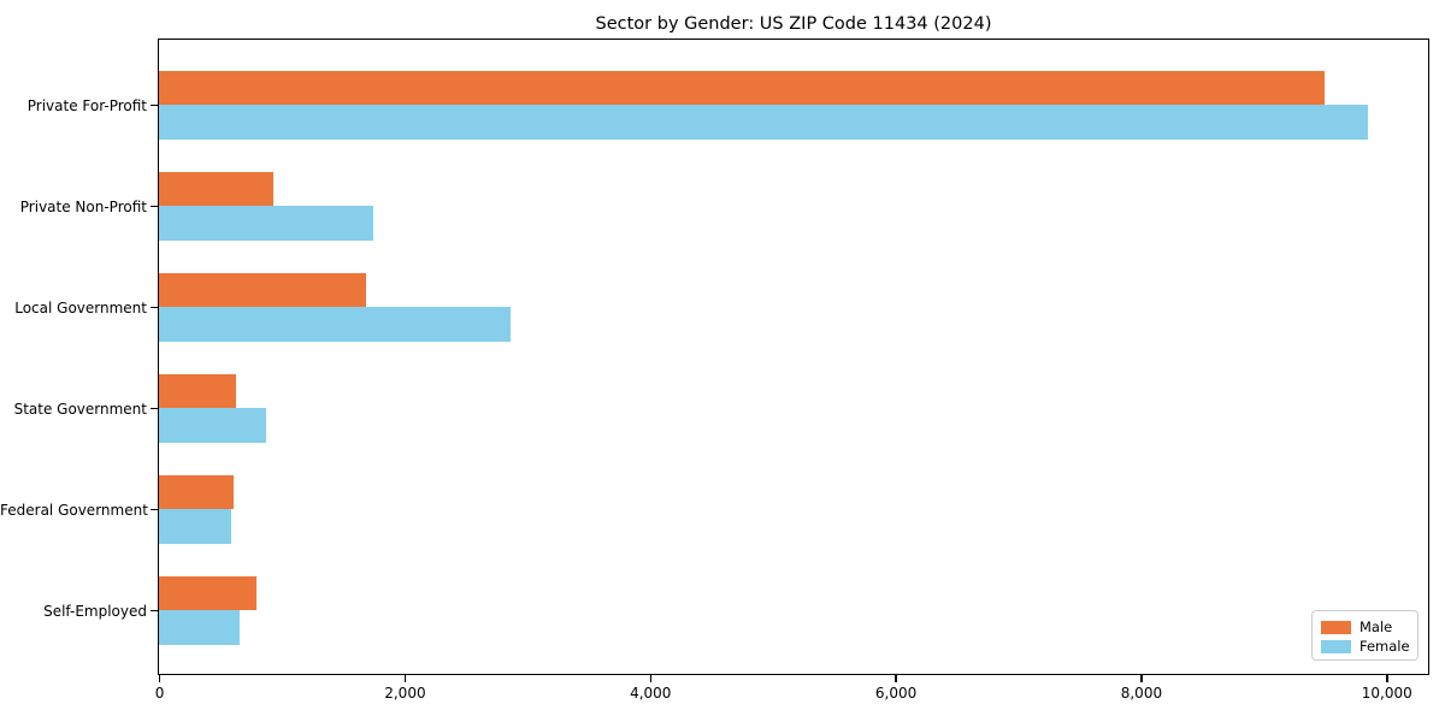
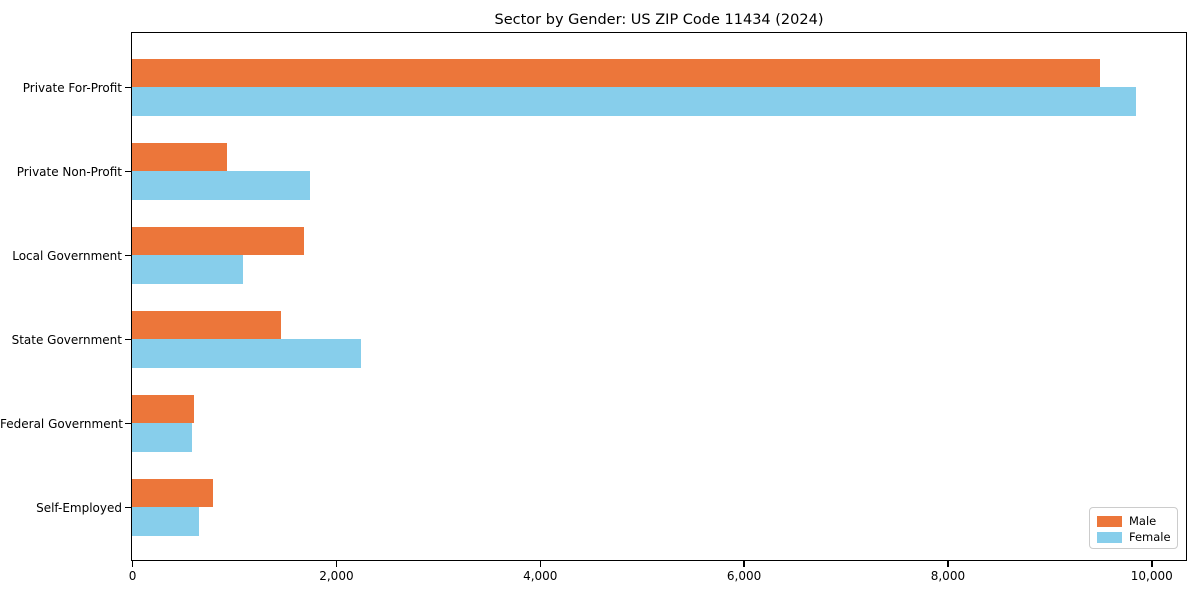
Female/Local Government: 2860 -> 1090
Male/State Government: 630 -> 1460
Female/State Government: 870 -> 2240
